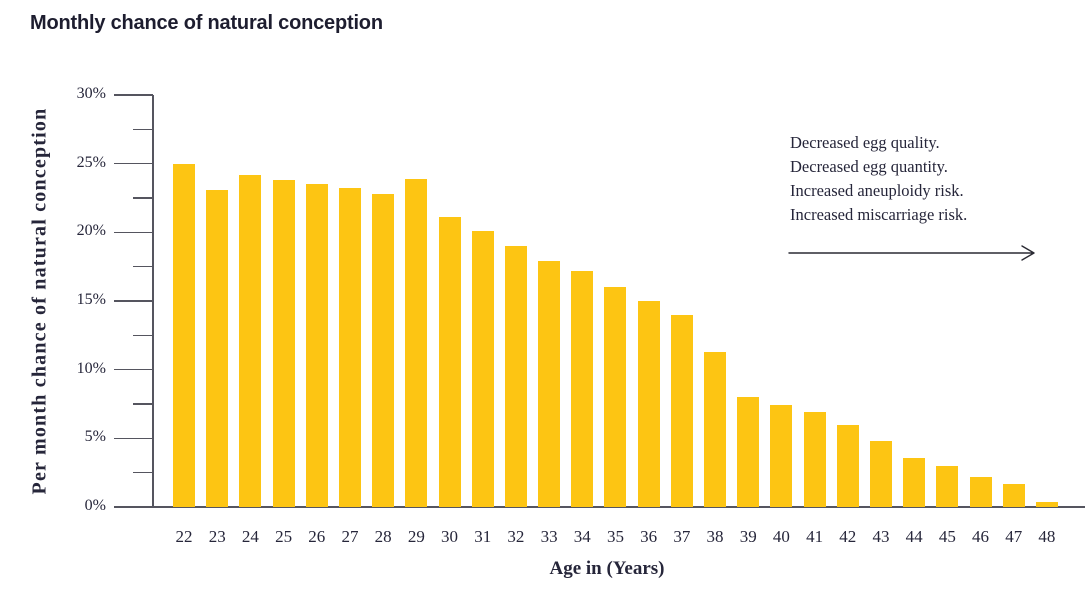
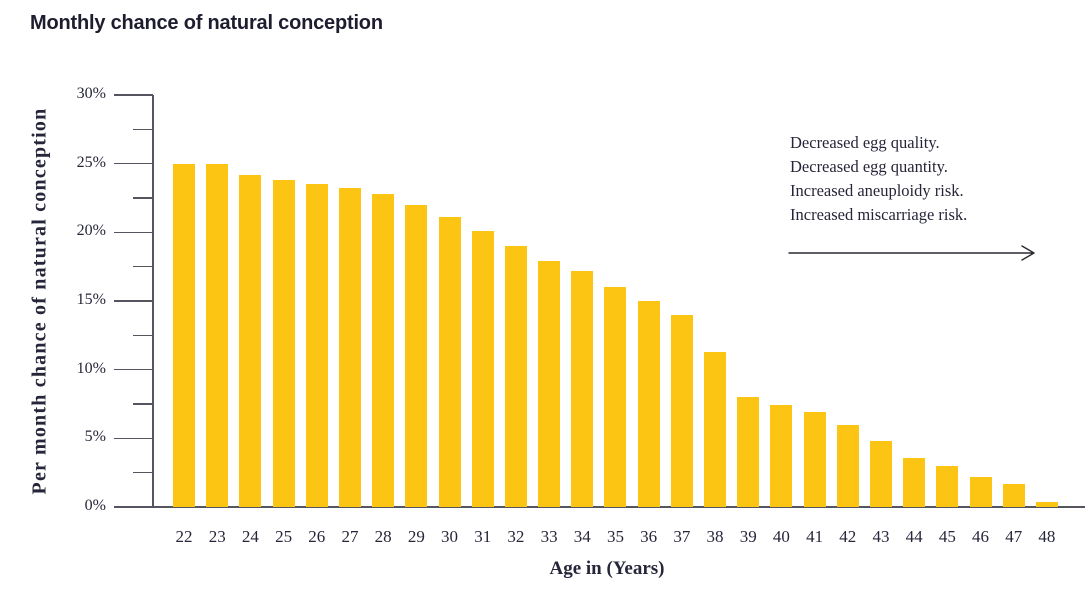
23: 23.1% -> 25.0%
29: 23.9% -> 22.0%
